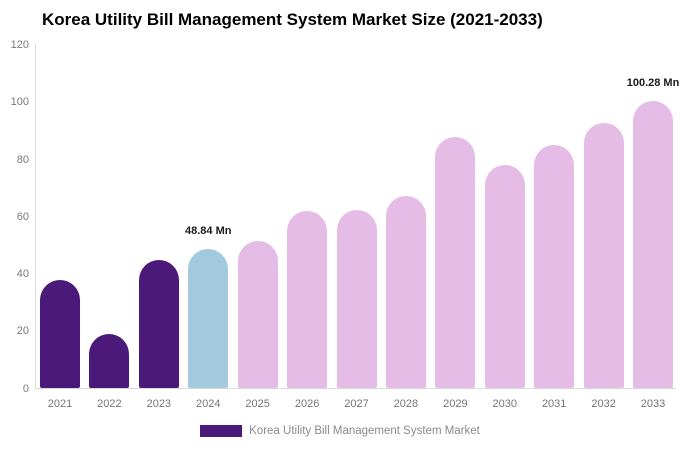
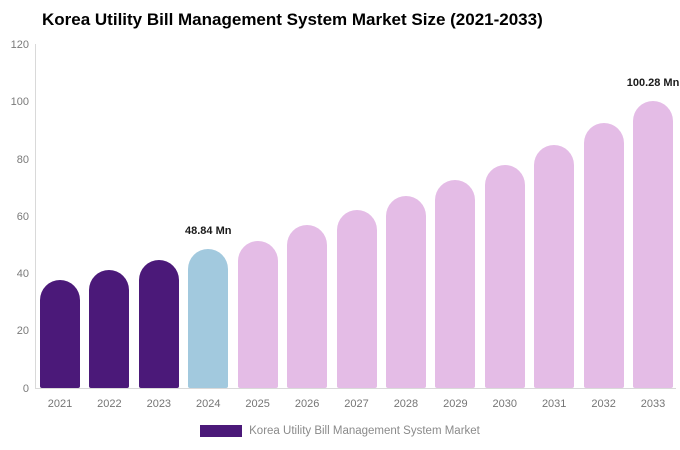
2022: 19 -> 41
2026: 62 -> 57
2029: 88 -> 73
